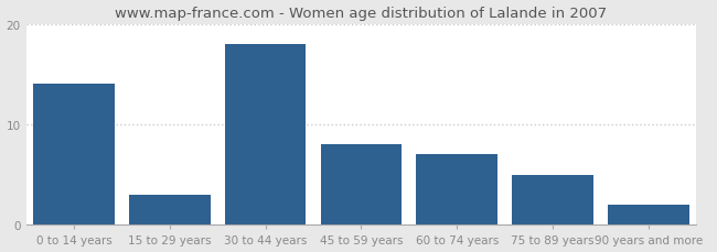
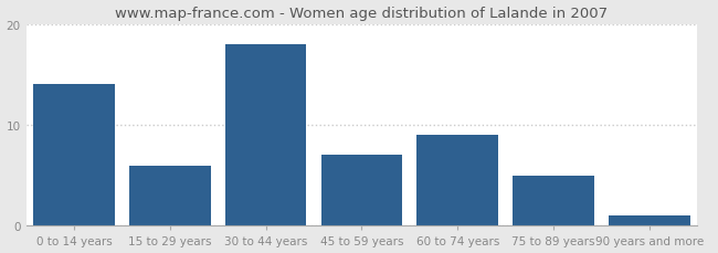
15 to 29 years: 3 -> 6
45 to 59 years: 8 -> 7
60 to 74 years: 7 -> 9
90 years and more: 2 -> 1
